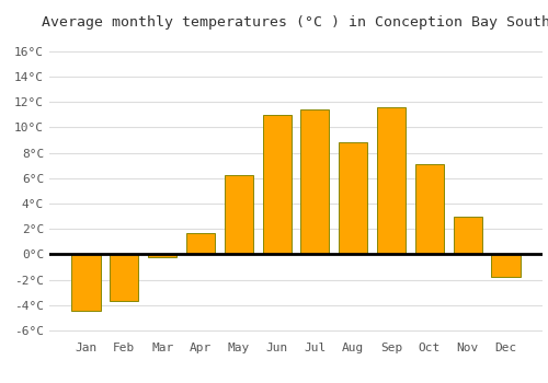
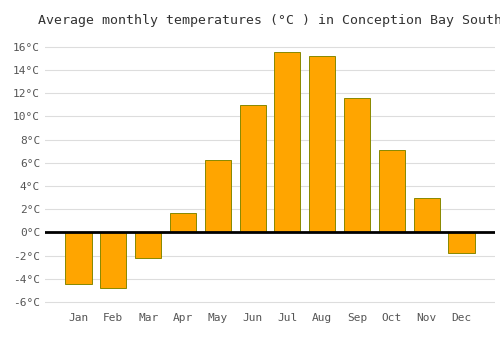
Feb: -3.7°C -> -4.8°C
Mar: -0.2°C -> -2.2°C
Jul: 11.4°C -> 15.5°C
Aug: 8.8°C -> 15.2°C
